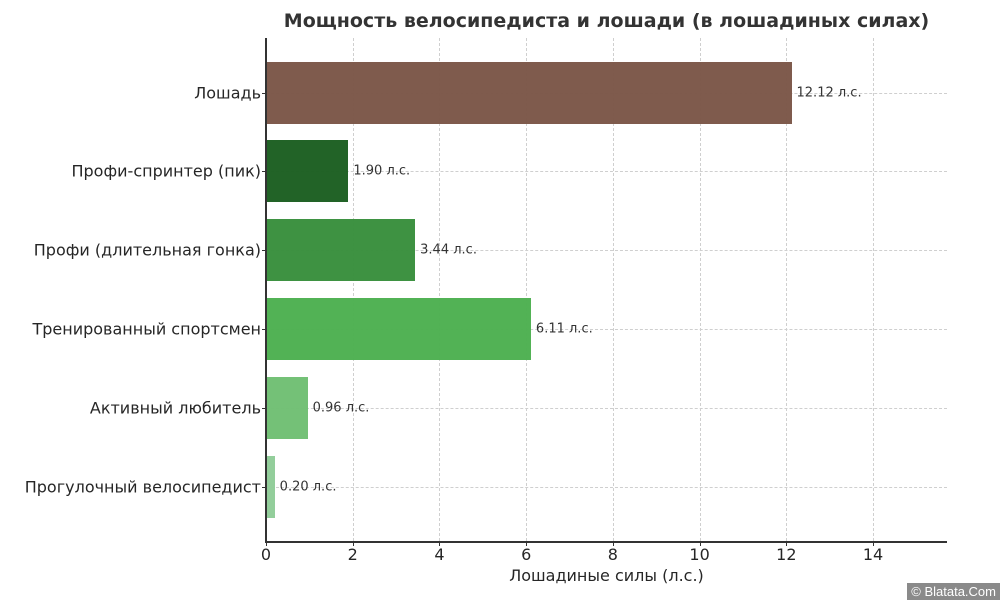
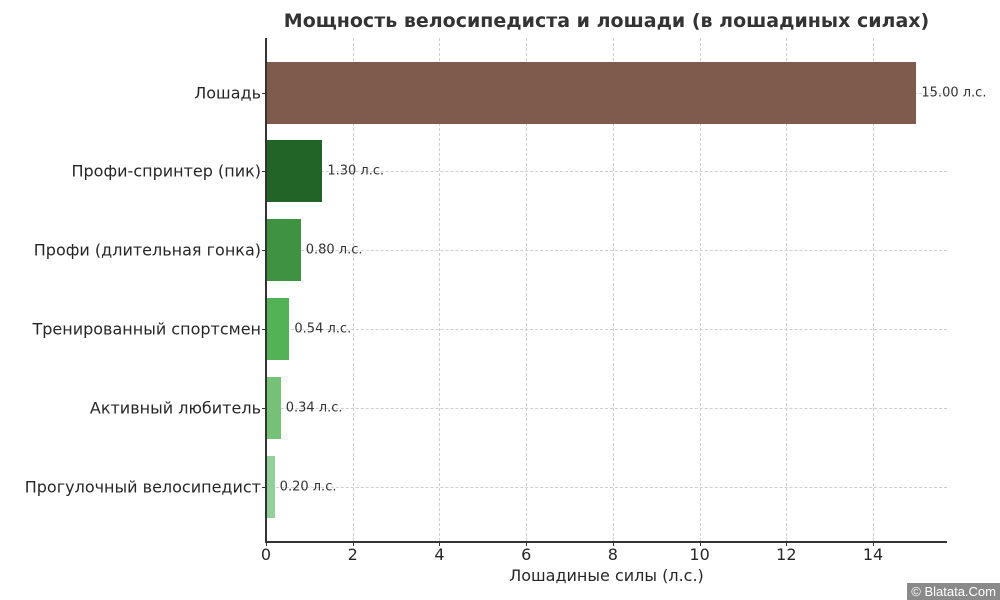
Лошадь: 12.12 -> 15.00
Профи-спринтер (пик): 1.90 -> 1.30
Профи (длительная гонка): 3.44 -> 0.80
Тренированный спортсмен: 6.11 -> 0.54
Активный любитель: 0.96 -> 0.34
